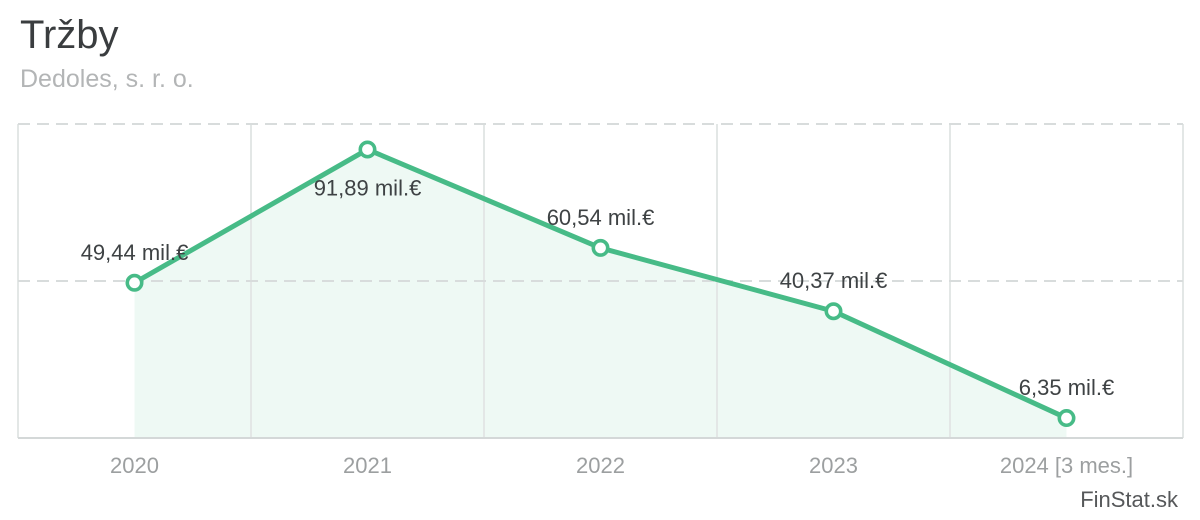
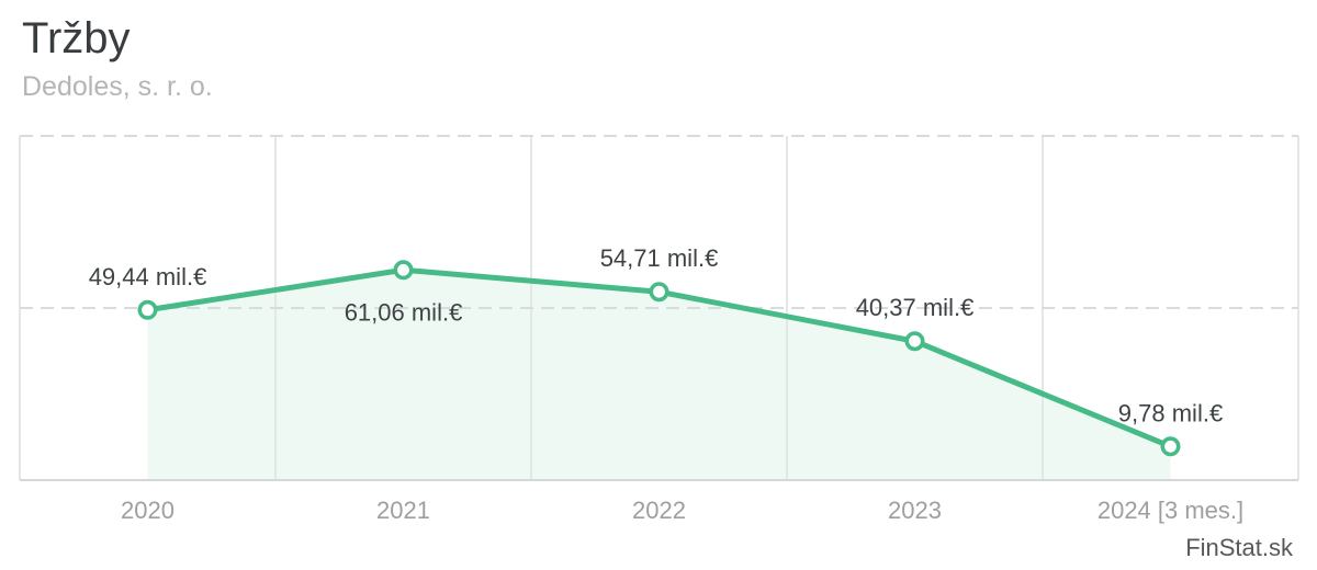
2021: 91,89 -> 61,06
2022: 60,54 -> 54,71
2024 [3 mes.]: 6,35 -> 9,78
